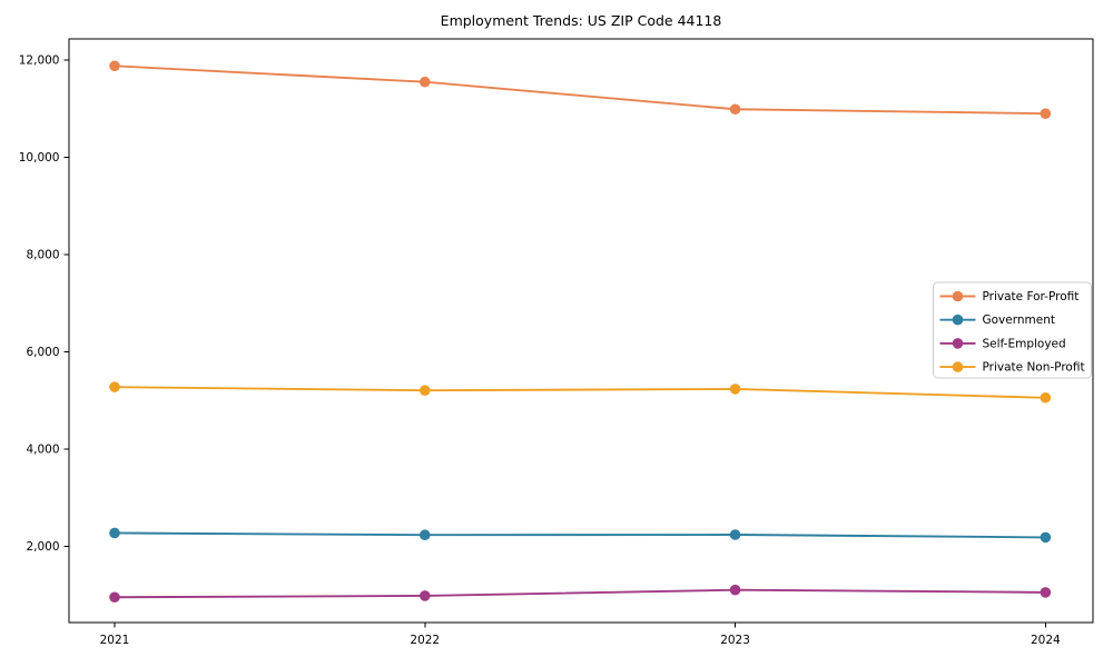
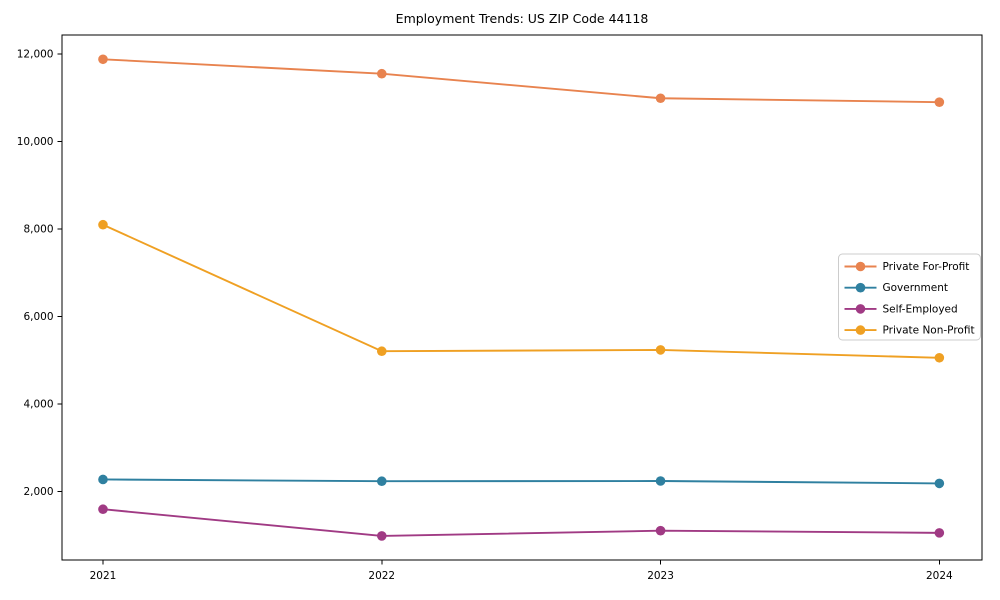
Self-Employed/2021: 1000 -> 1600
Private Non-Profit/2021: 5300 -> 8100
